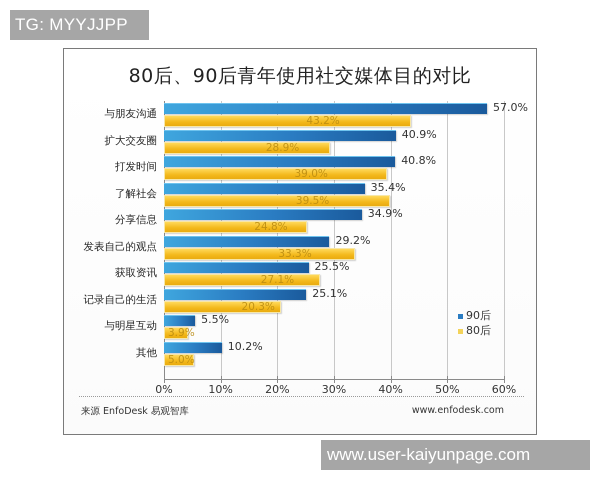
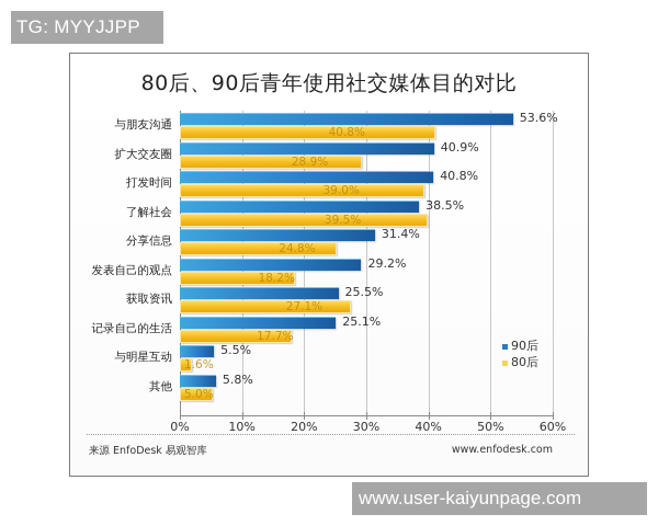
90后/与朋友沟通: 57.0% -> 53.6%
80后/与朋友沟通: 43.2% -> 40.8%
90后/了解社会: 35.4% -> 38.5%
90后/分享信息: 34.9% -> 31.4%
80后/发表自己的观点: 33.3% -> 18.2%
80后/记录自己的生活: 20.3% -> 17.7%
80后/与明星互动: 3.9% -> 1.6%
90后/其他: 10.2% -> 5.8%
